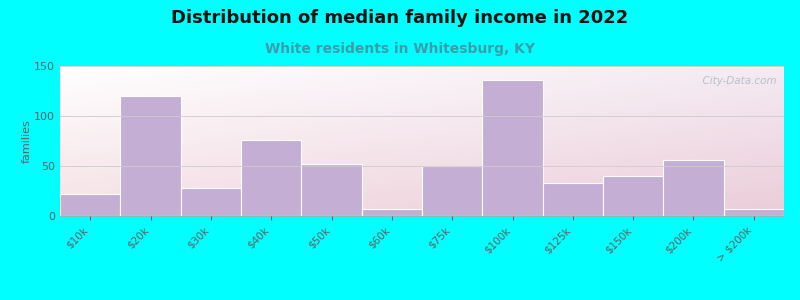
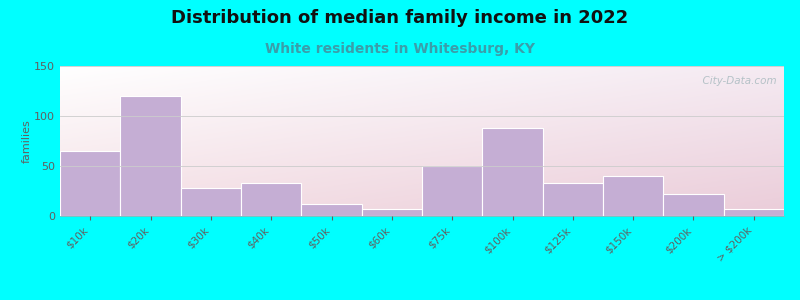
$10k: 22 -> 65
$40k: 76 -> 33
$50k: 52 -> 12
$100k: 136 -> 88
$200k: 56 -> 22
